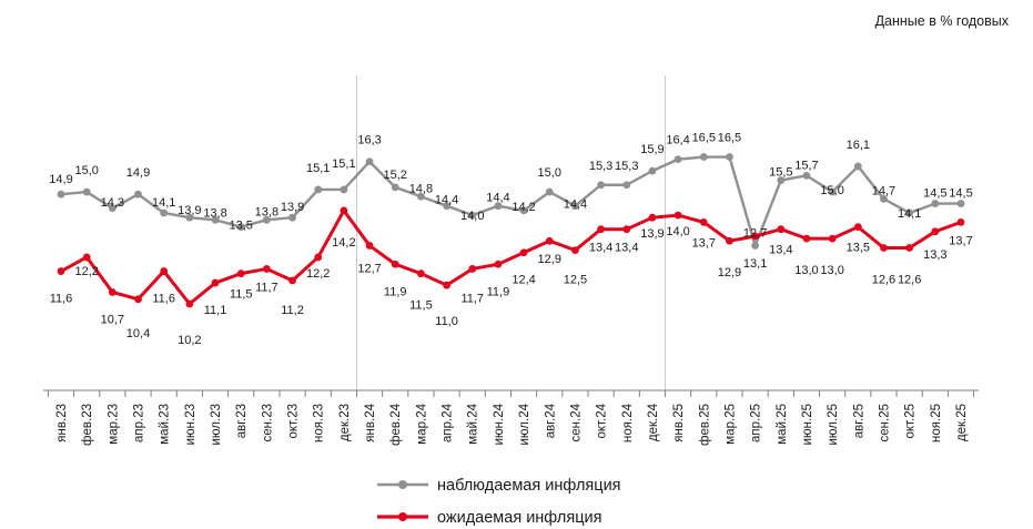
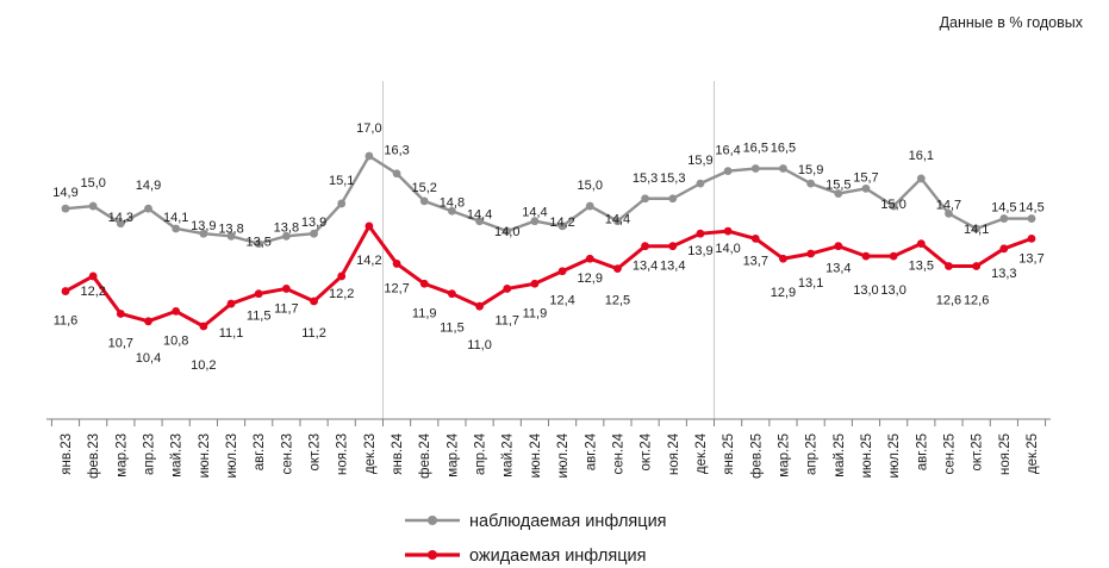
ожидаемая инфляция/май.23: 11,6 -> 10,8
наблюдаемая инфляция/дек.23: 15,1 -> 17,0
наблюдаемая инфляция/апр.25: 12,7 -> 15,9
